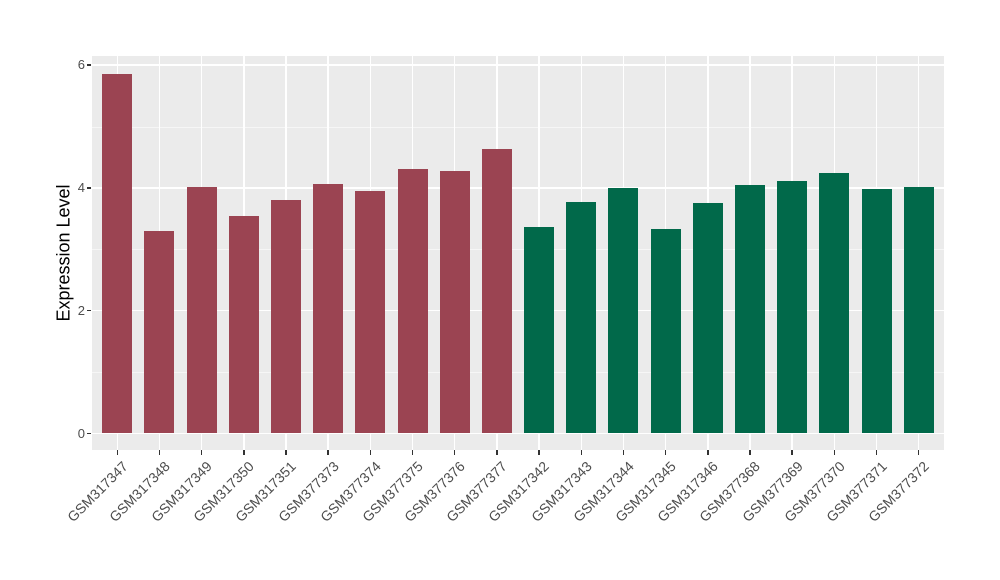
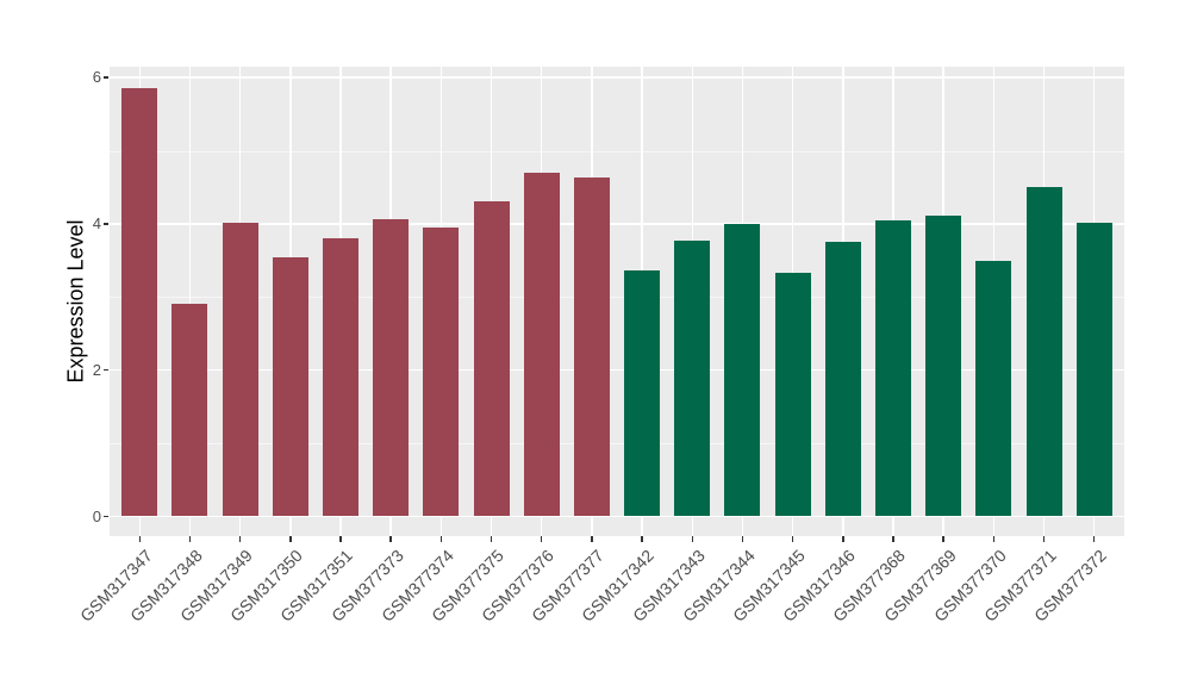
GSM317348: 3.3 -> 2.9
GSM377376: 4.3 -> 4.7
GSM377370: 4.2 -> 3.5
GSM377371: 4.0 -> 4.5
